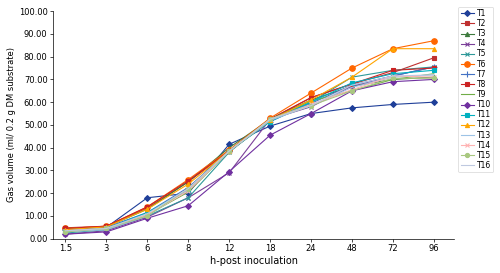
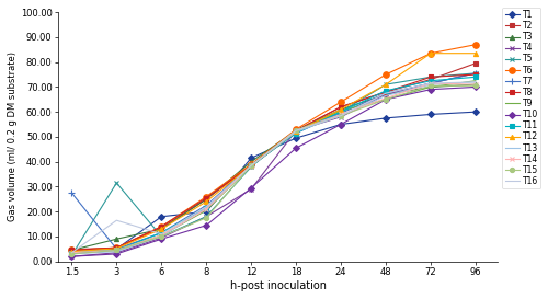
T7/1.5: 4.0 -> 27.5
T3/3: 5.2 -> 9.0
T5/3: 4.0 -> 31.5
T16/3: 4.5 -> 16.5
T15/8: 22.0 -> 17.5
